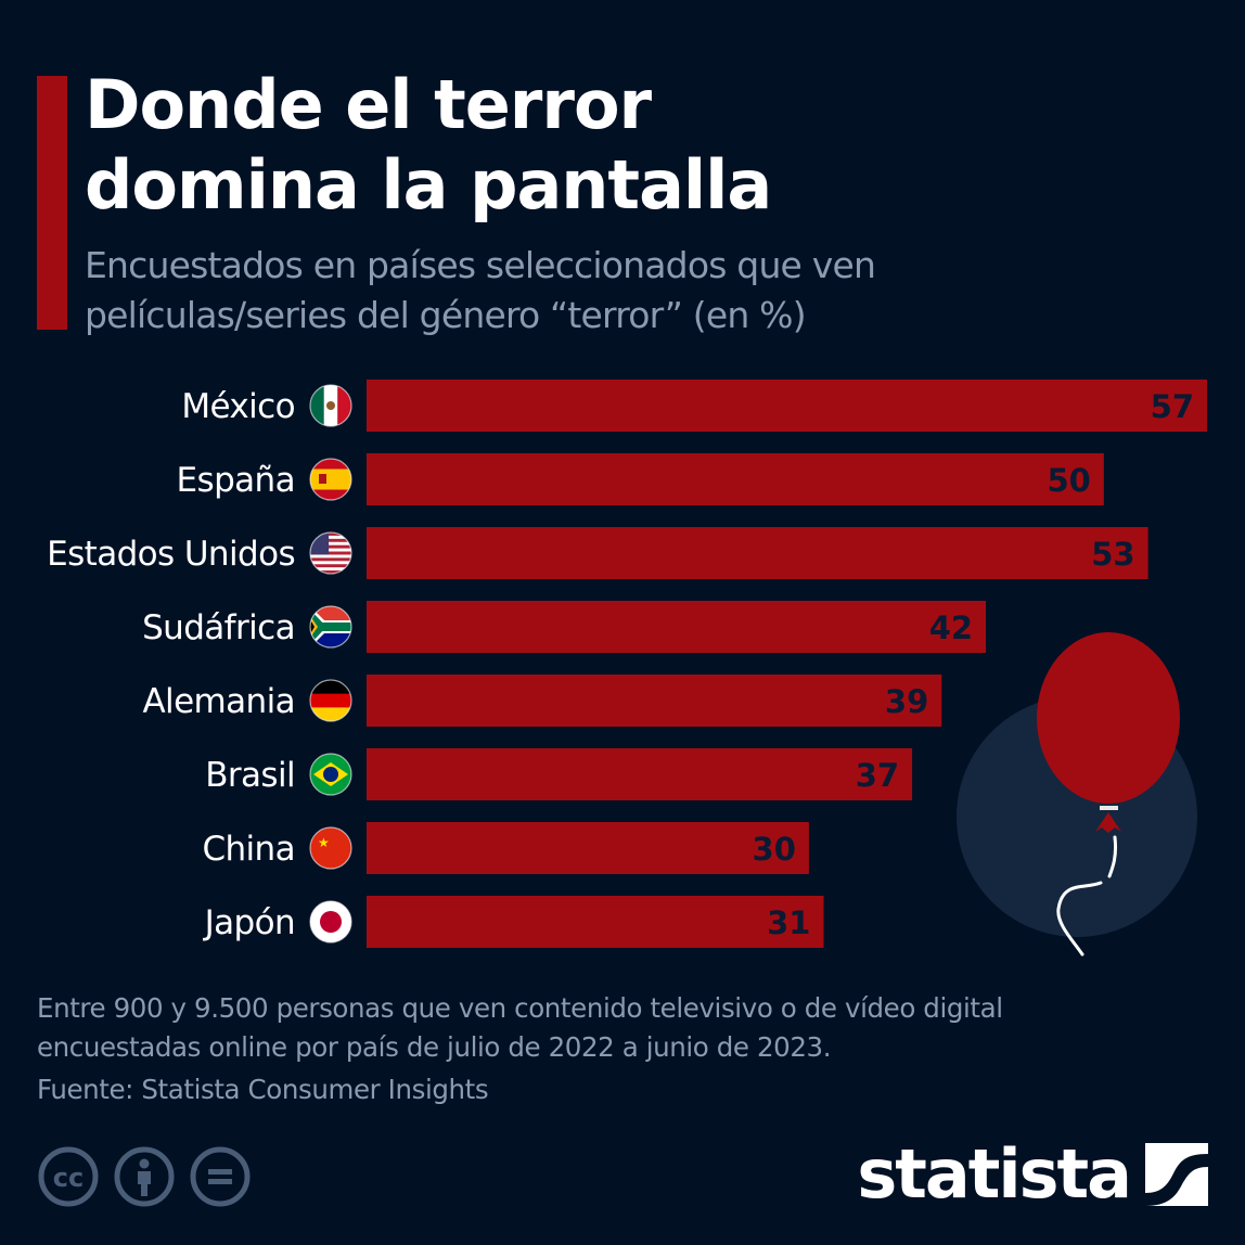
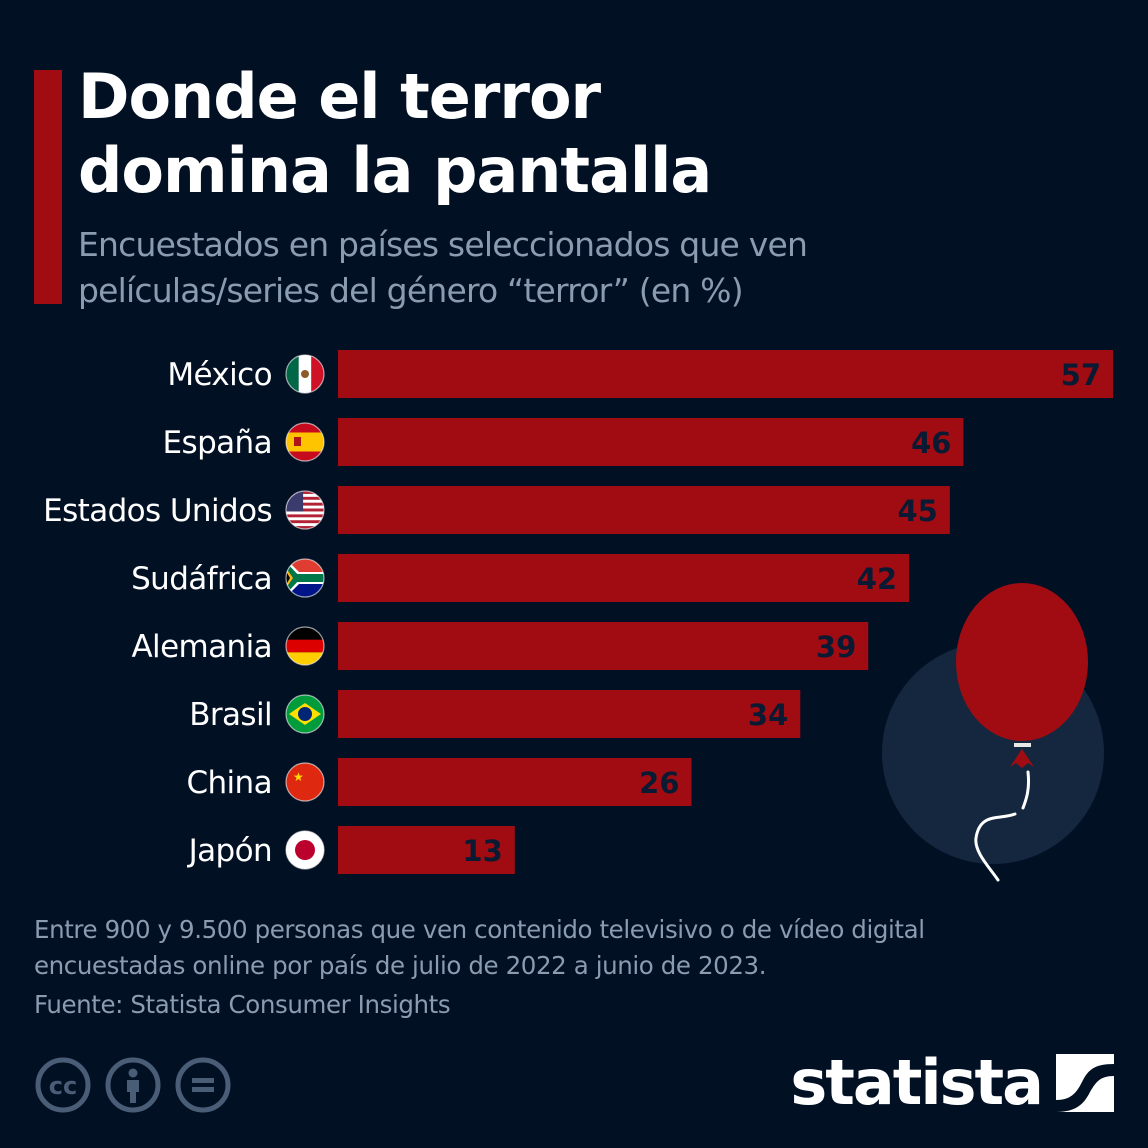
España: 50 -> 46
Estados Unidos: 53 -> 45
Brasil: 37 -> 34
China: 30 -> 26
Japón: 31 -> 13
